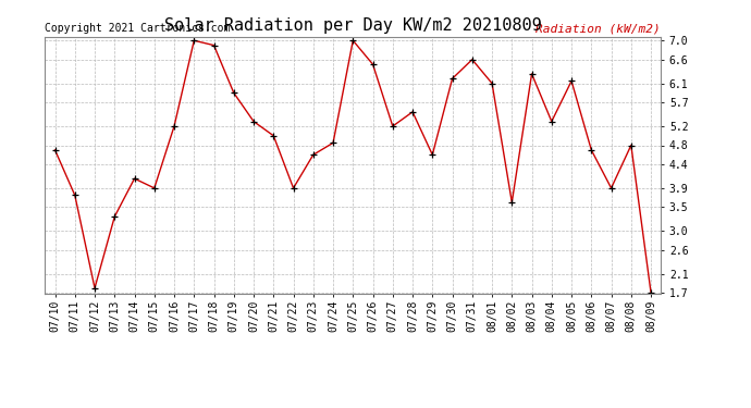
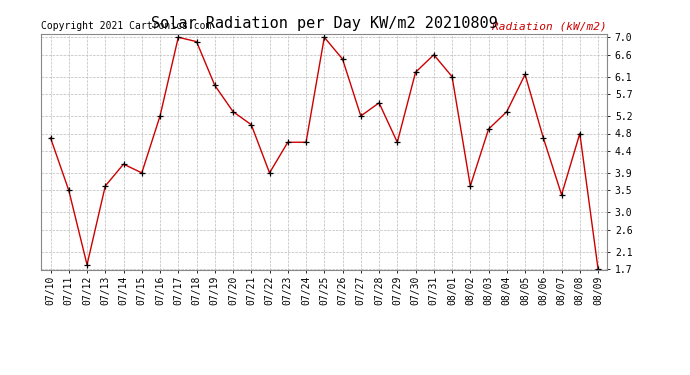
07/11: 3.75 -> 3.50
07/13: 3.30 -> 3.60
07/24: 4.85 -> 4.60
08/03: 6.30 -> 4.90
08/07: 3.90 -> 3.40
